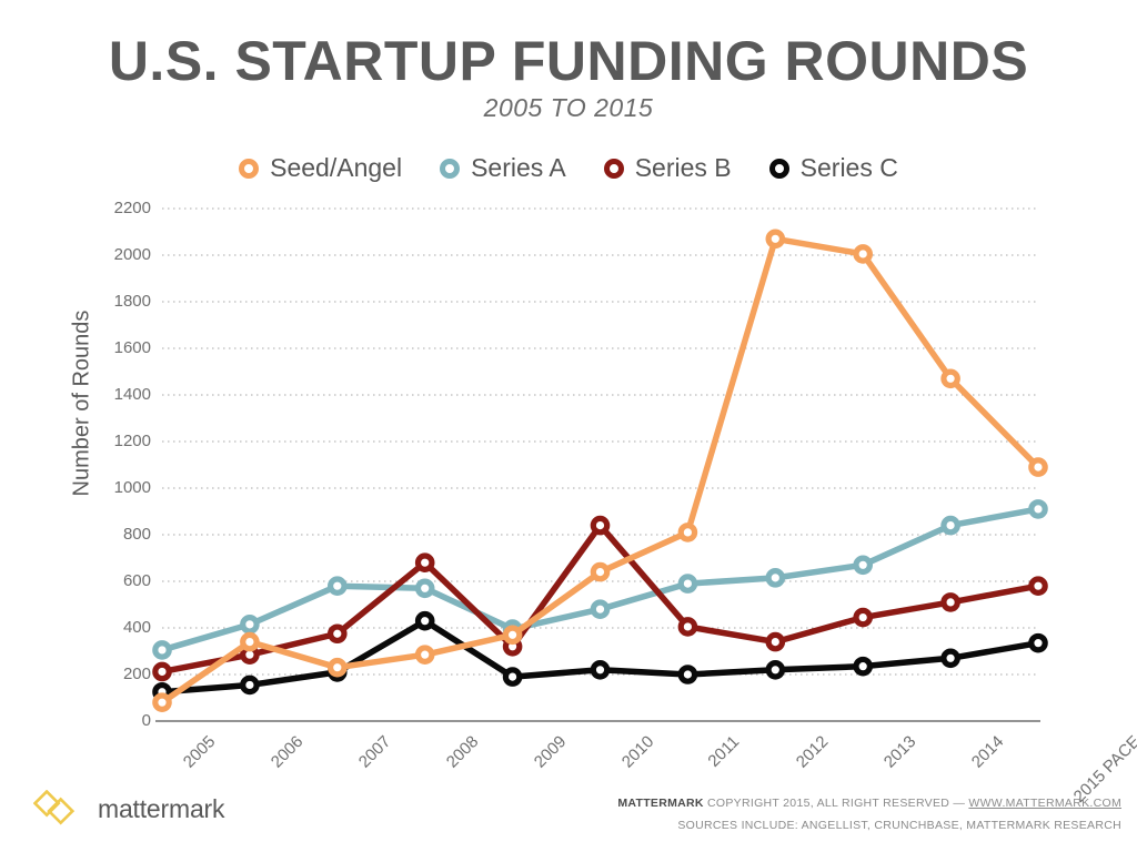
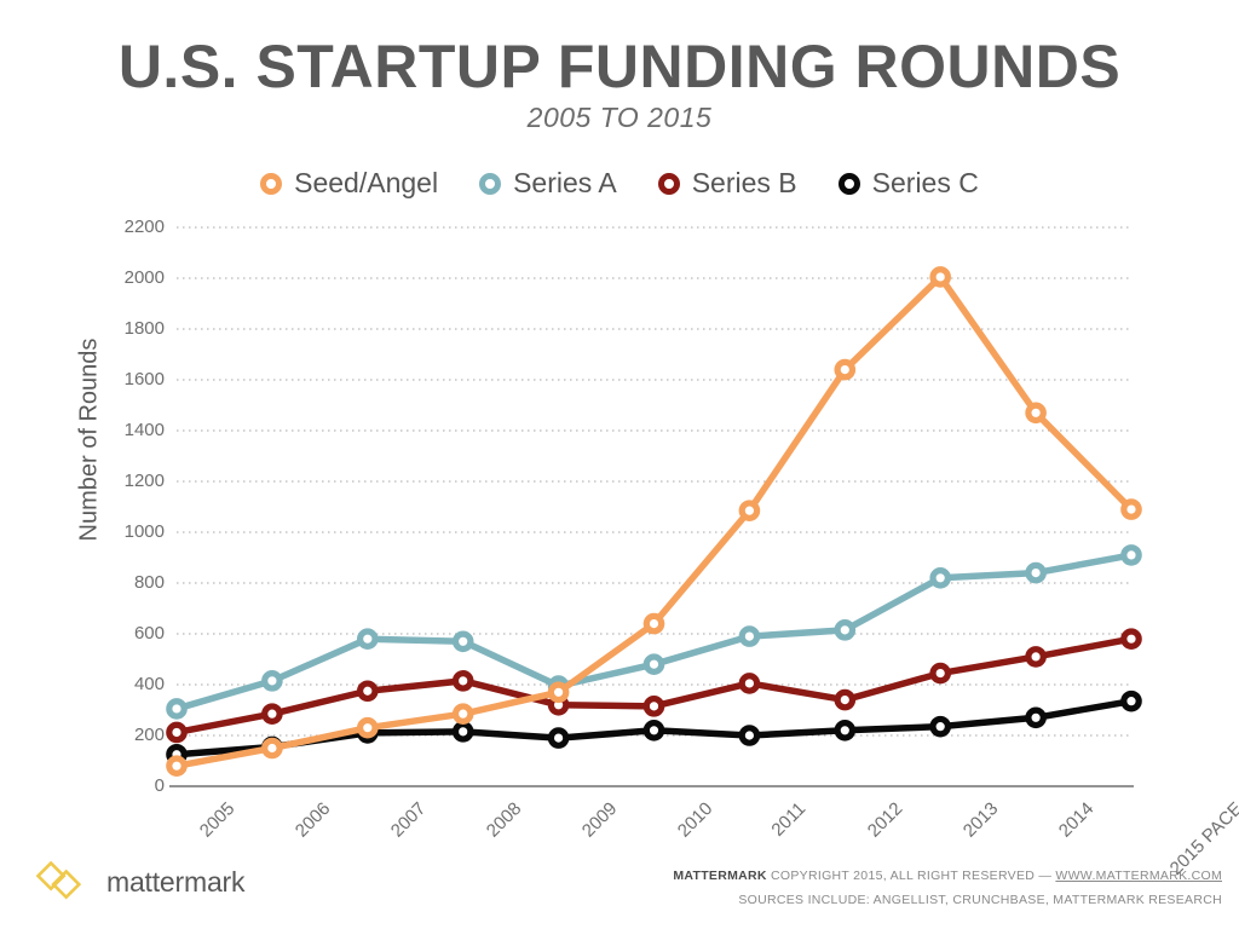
Seed/Angel/2006: 340 -> 150
Series B/2008: 680 -> 420
Series C/2008: 430 -> 220
Series B/2010: 840 -> 320
Seed/Angel/2011: 810 -> 1080
Seed/Angel/2012: 2070 -> 1640
Series A/2013: 670 -> 820
